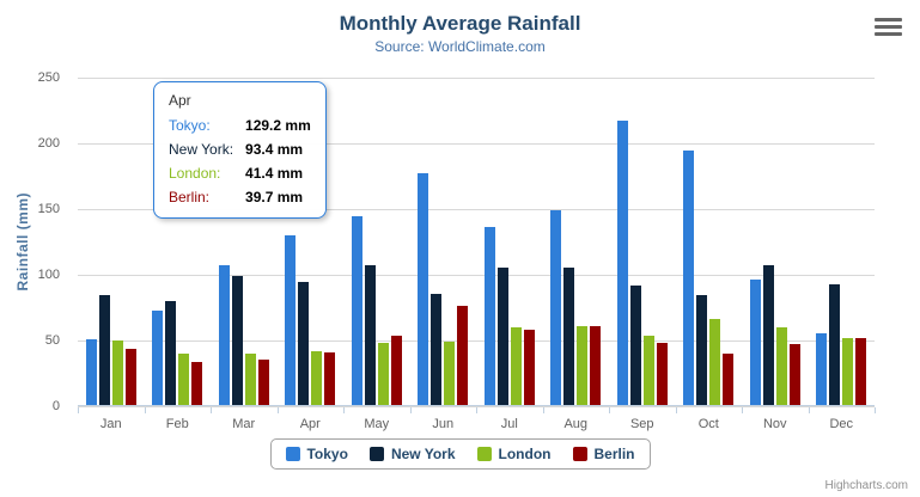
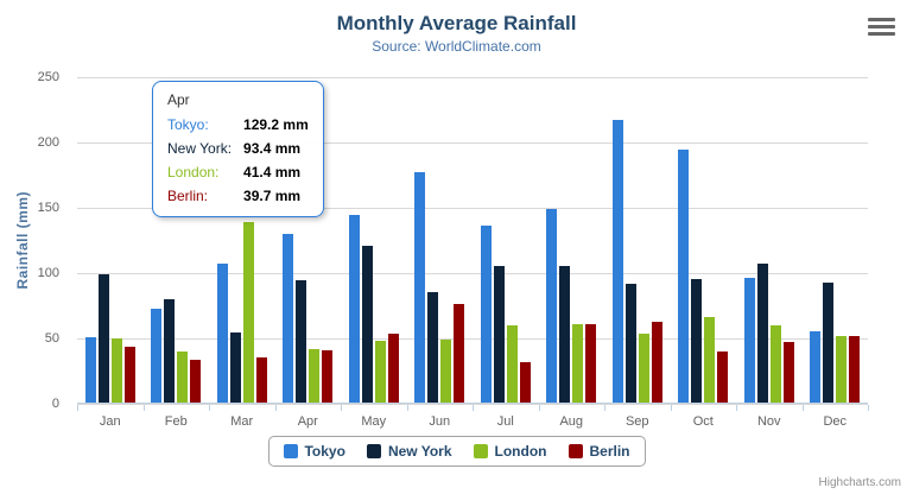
New York/Jan: 84 -> 98
New York/Mar: 98 -> 54
London/Mar: 39 -> 138
New York/May: 106 -> 120
Berlin/Jul: 57 -> 31
Berlin/Sep: 48 -> 62
New York/Oct: 84 -> 95
